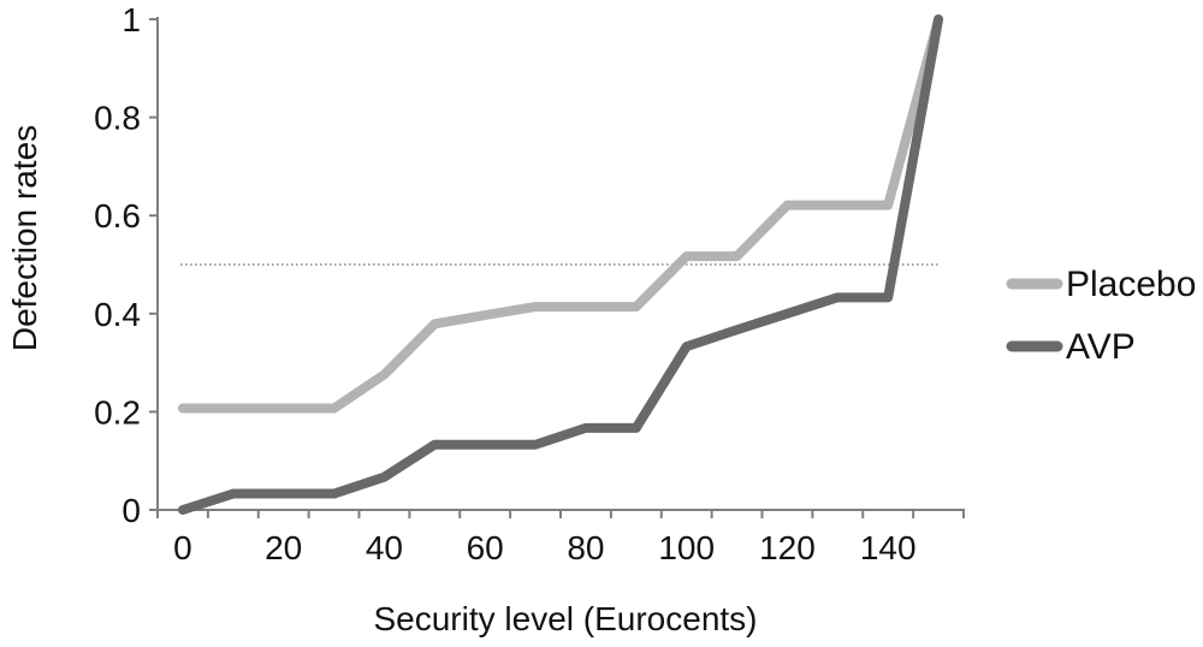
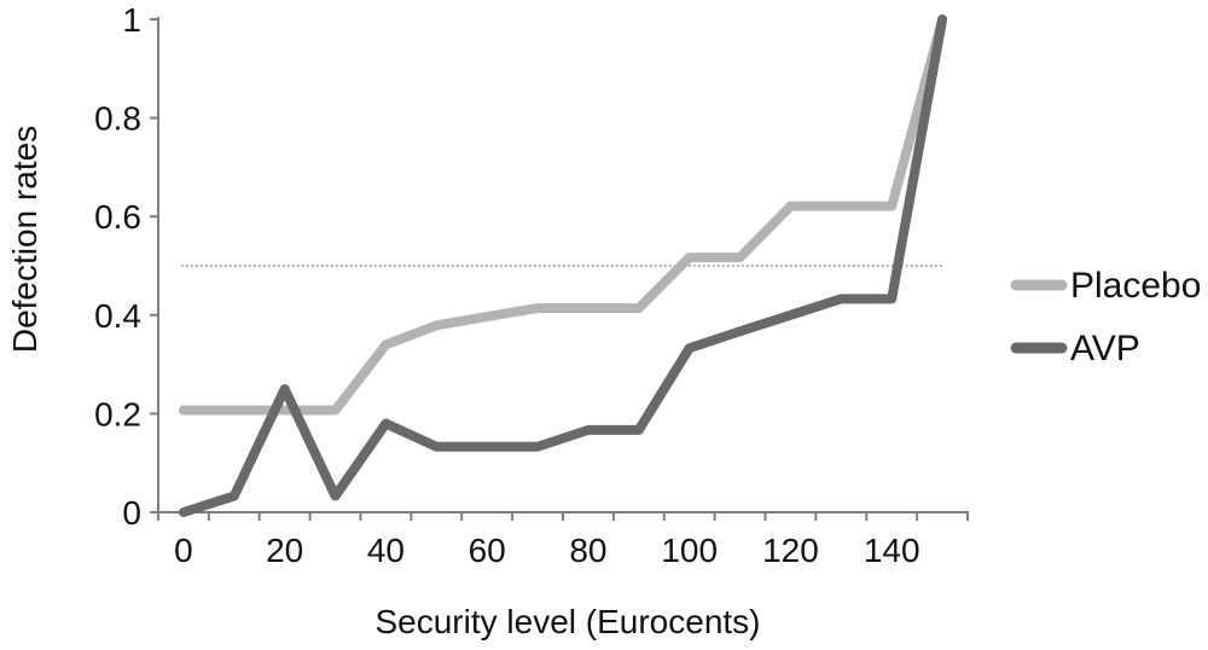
AVP/20: 0.03 -> 0.25
Placebo/40: 0.28 -> 0.34
AVP/40: 0.07 -> 0.18
